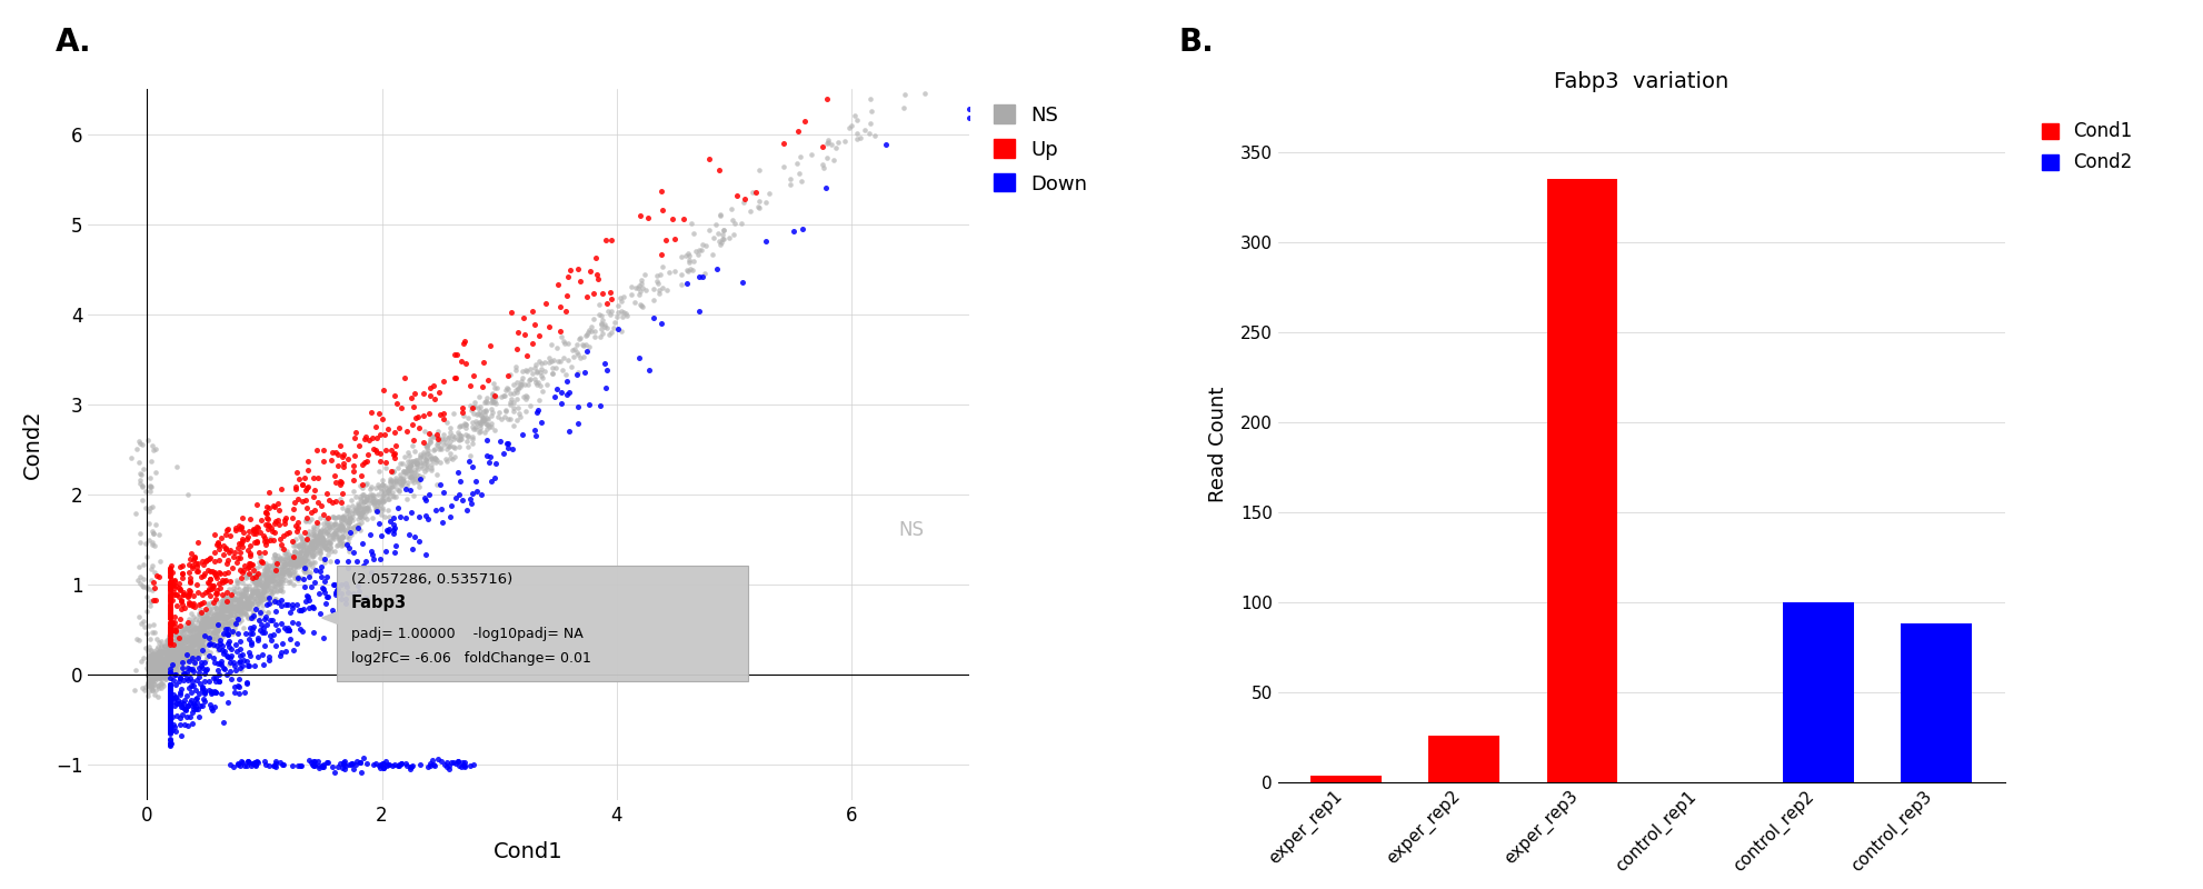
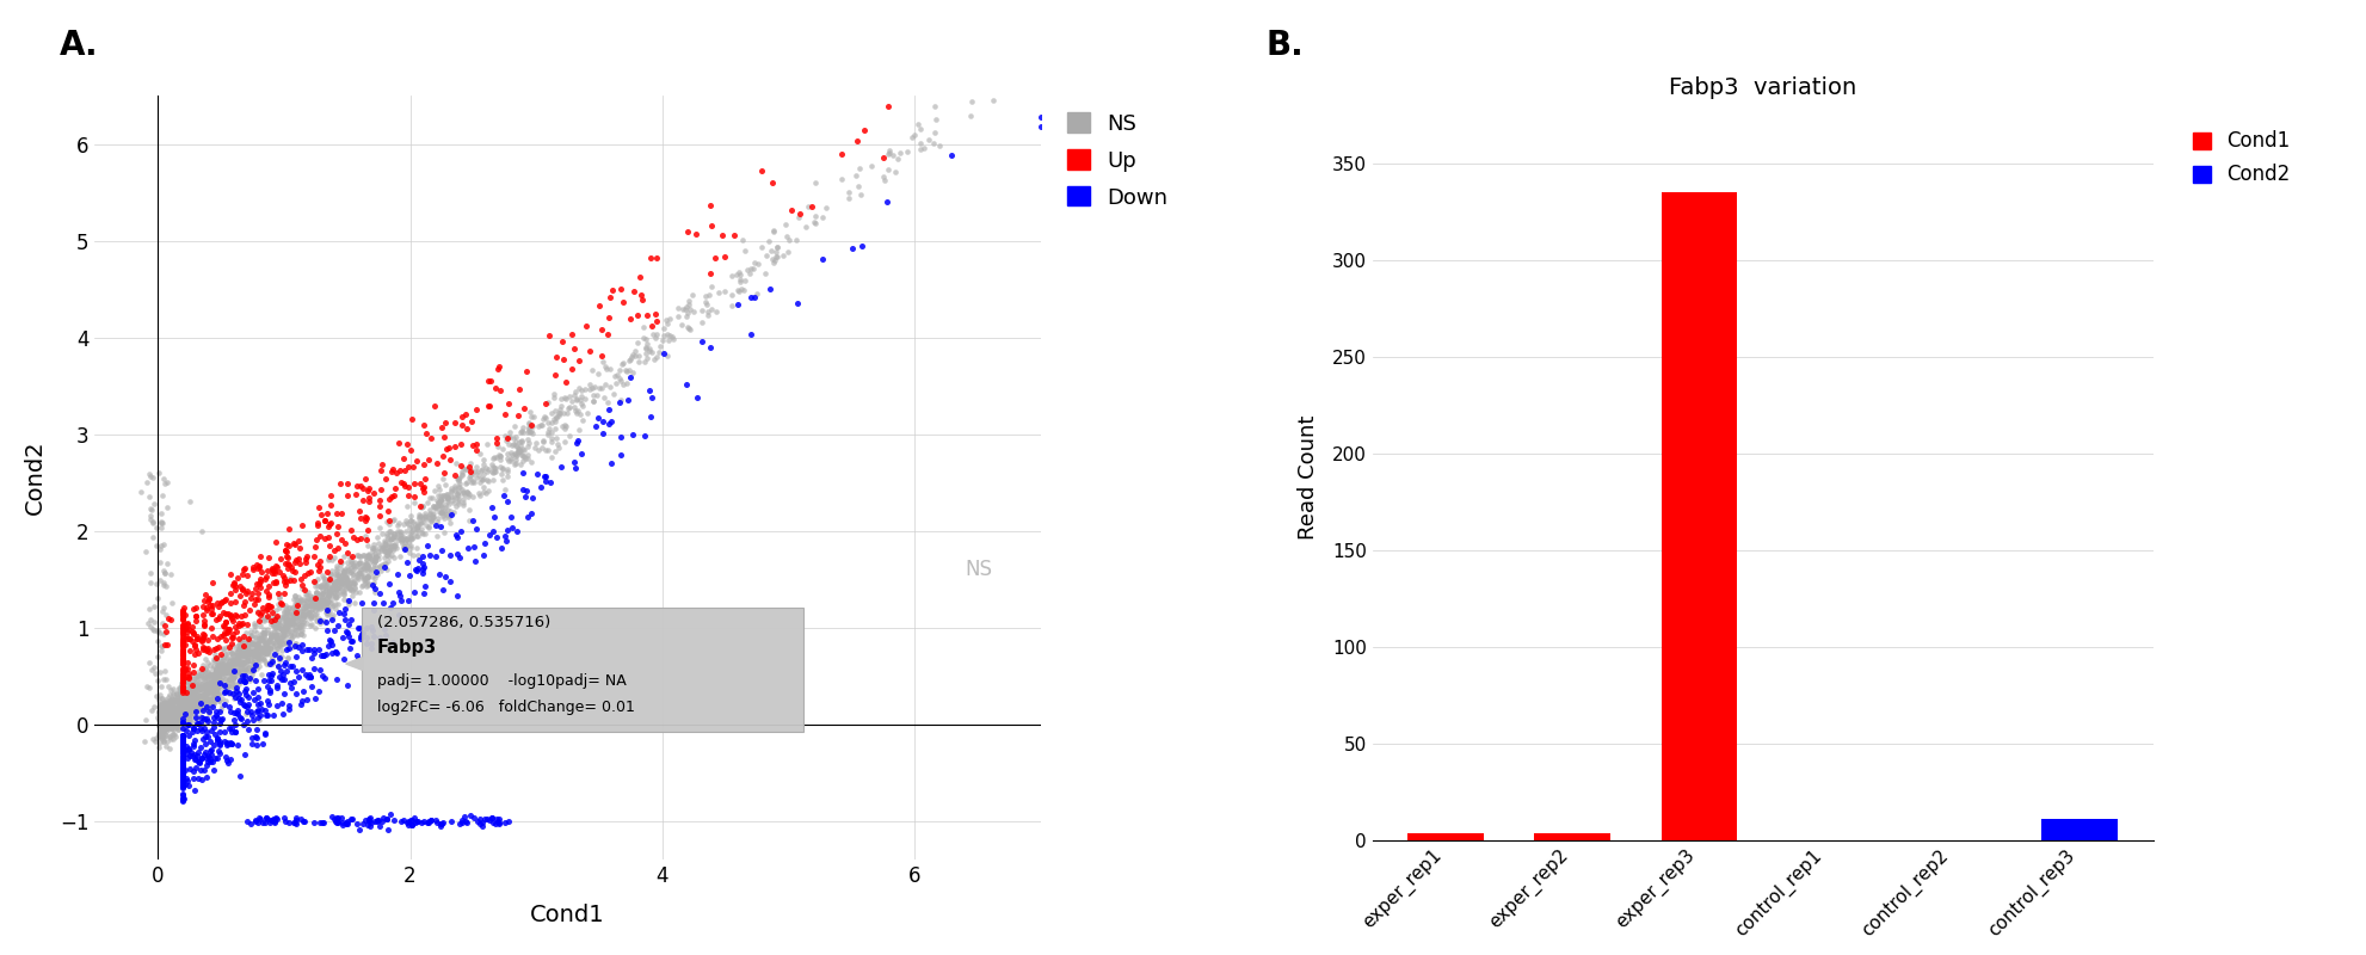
Fabp3 variation/exper_rep2: 26 -> 4
Fabp3 variation/control_rep2: 100 -> 0
Fabp3 variation/control_rep3: 88 -> 11
